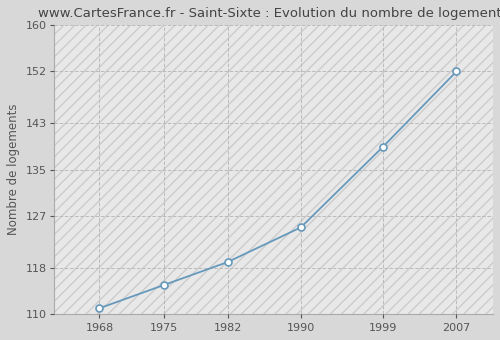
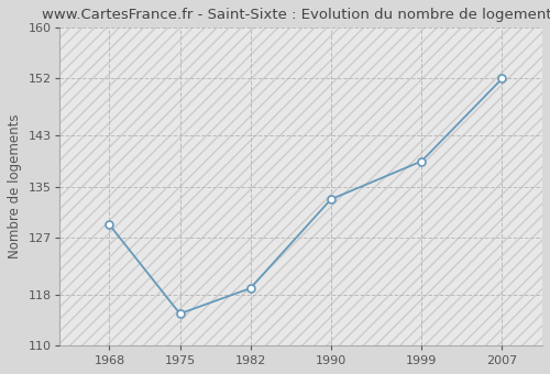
1968: 111 -> 129
1990: 125 -> 133
